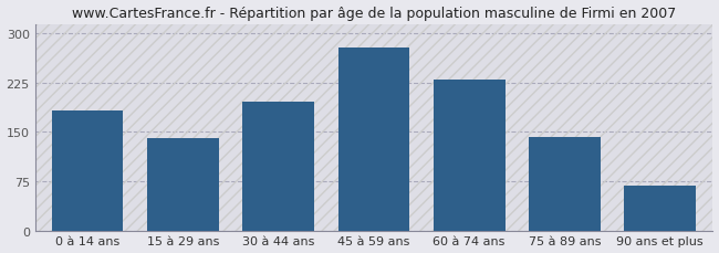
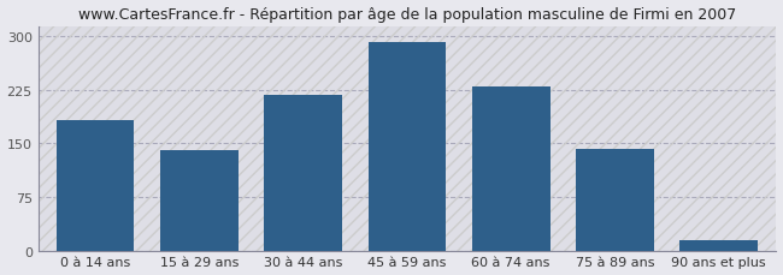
30 à 44 ans: 196 -> 218
45 à 59 ans: 278 -> 292
90 ans et plus: 68 -> 14
